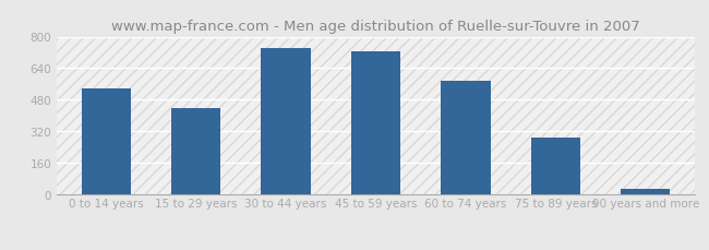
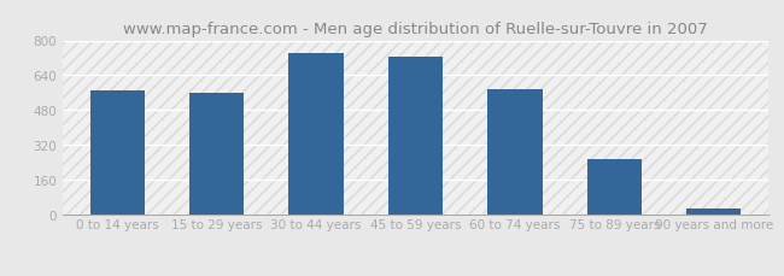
0 to 14 years: 540 -> 570
15 to 29 years: 440 -> 560
75 to 89 years: 290 -> 260
